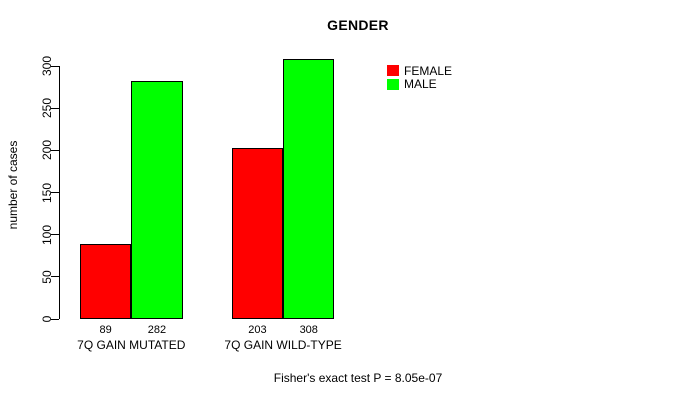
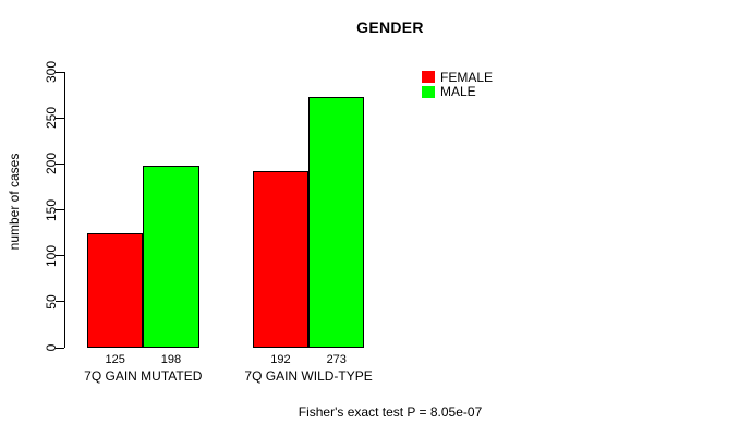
FEMALE/7Q GAIN MUTATED: 89 -> 125
MALE/7Q GAIN MUTATED: 282 -> 198
FEMALE/7Q GAIN WILD-TYPE: 203 -> 192
MALE/7Q GAIN WILD-TYPE: 308 -> 273
